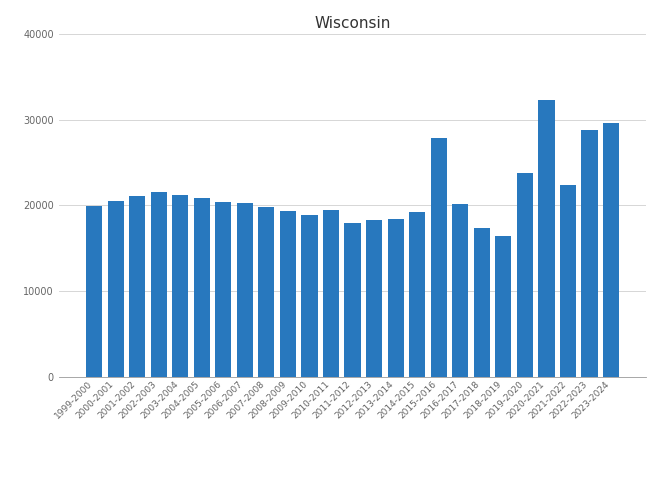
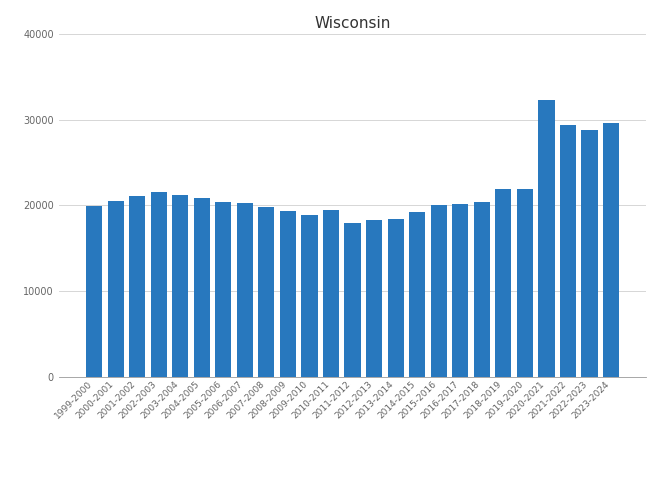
2015-2016: 27800 -> 20000
2017-2018: 17400 -> 20400
2018-2019: 16400 -> 21900
2019-2020: 23800 -> 21900
2021-2022: 22400 -> 29400
